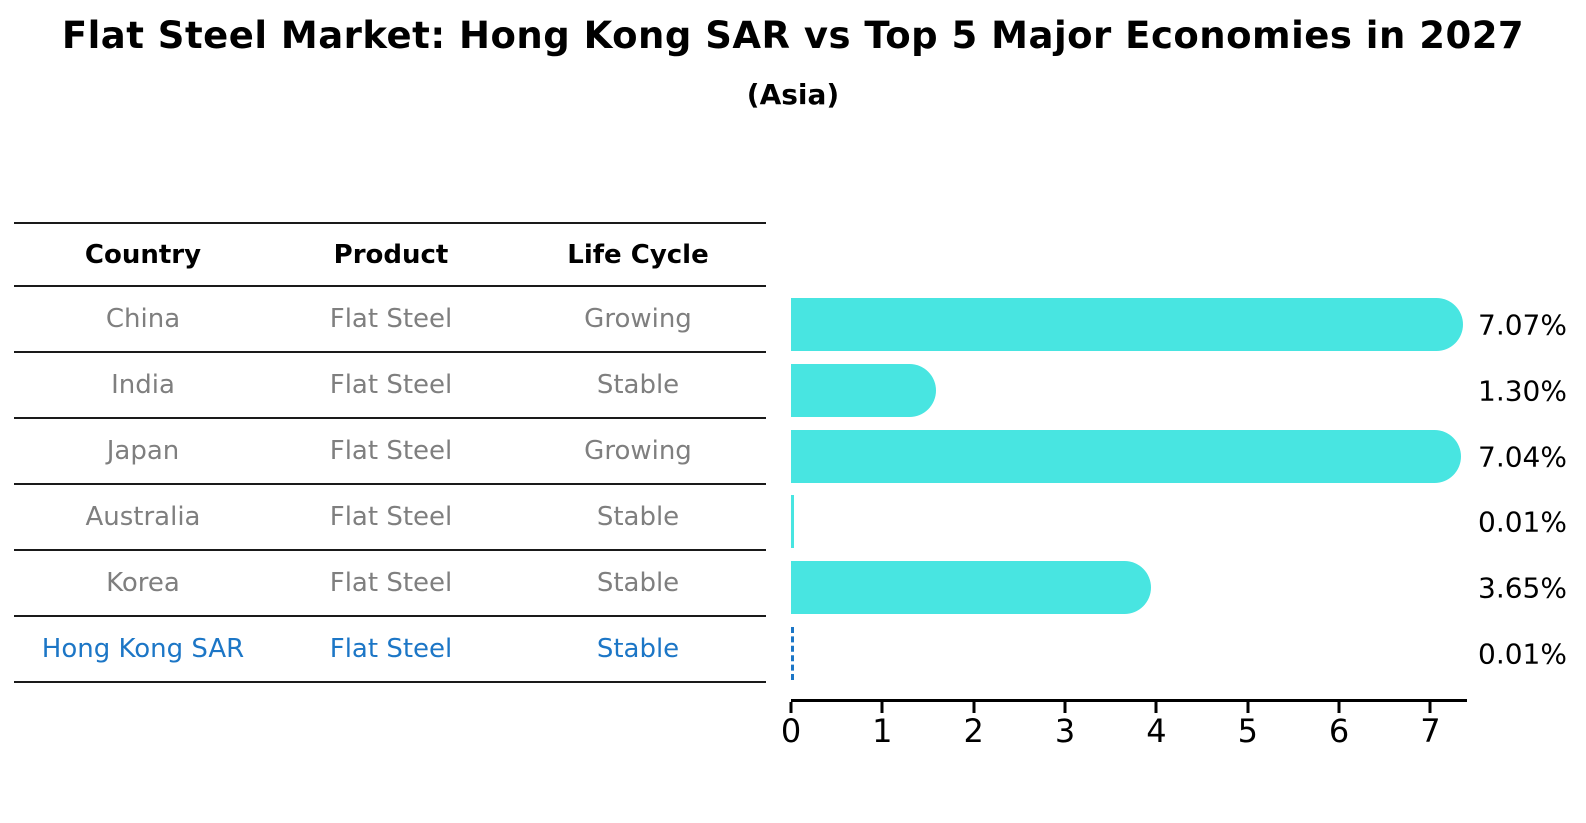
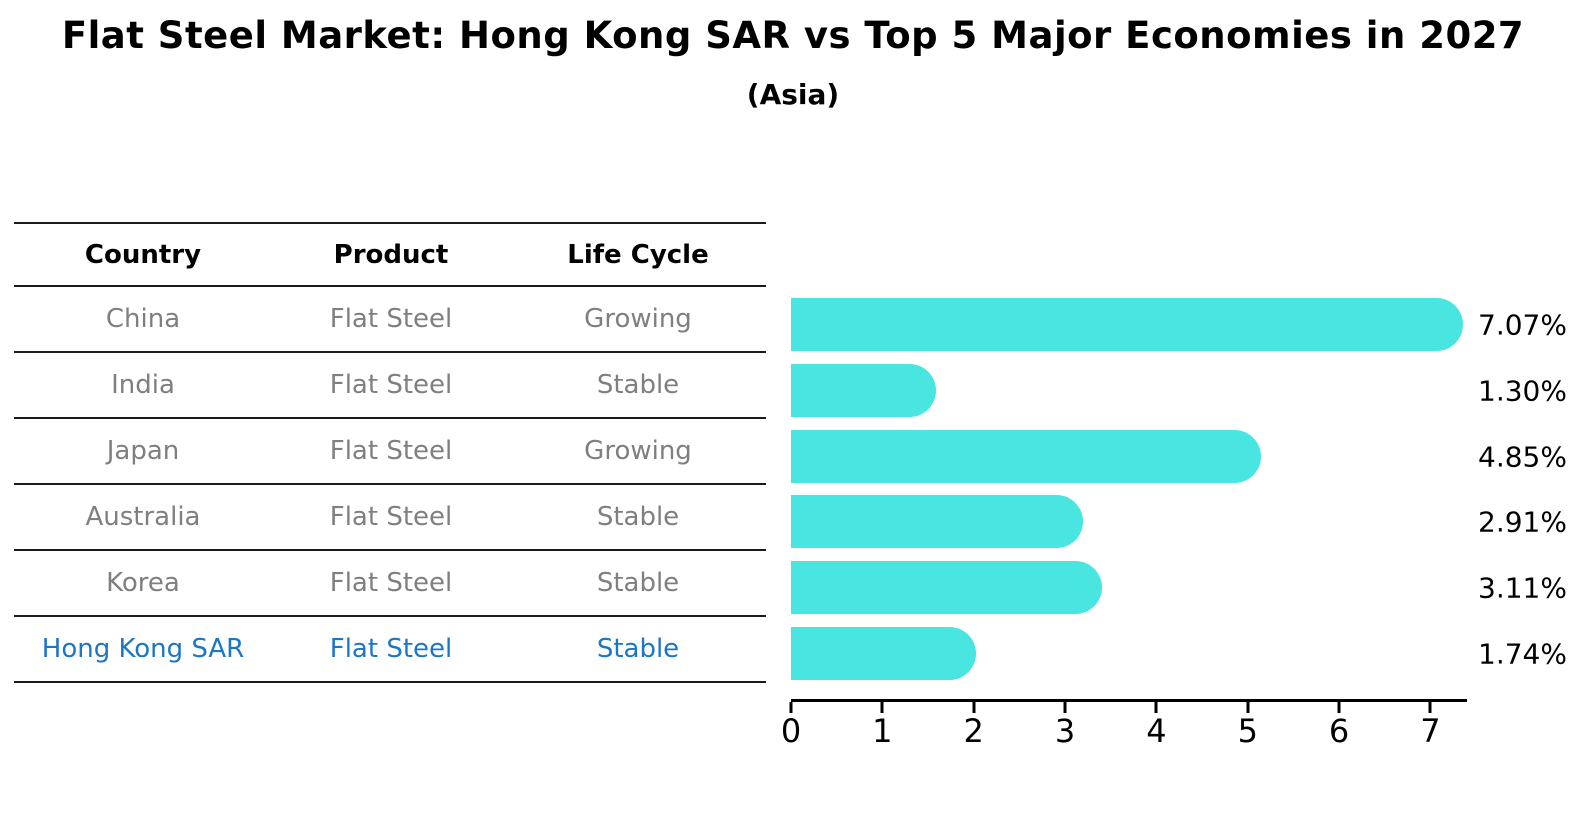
Japan: 7.04% -> 4.85%
Australia: 0.01% -> 2.91%
Korea: 3.65% -> 3.11%
Hong Kong SAR: 0.01% -> 1.74%
